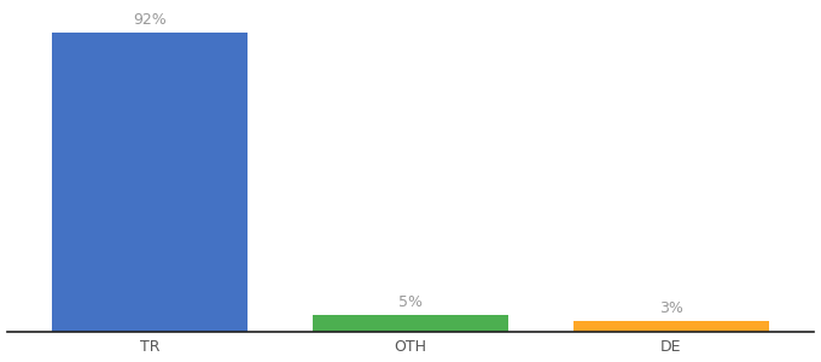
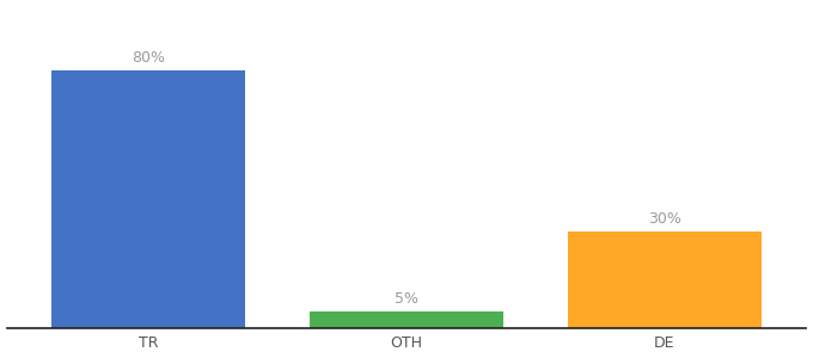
TR: 92% -> 80%
DE: 3% -> 30%
